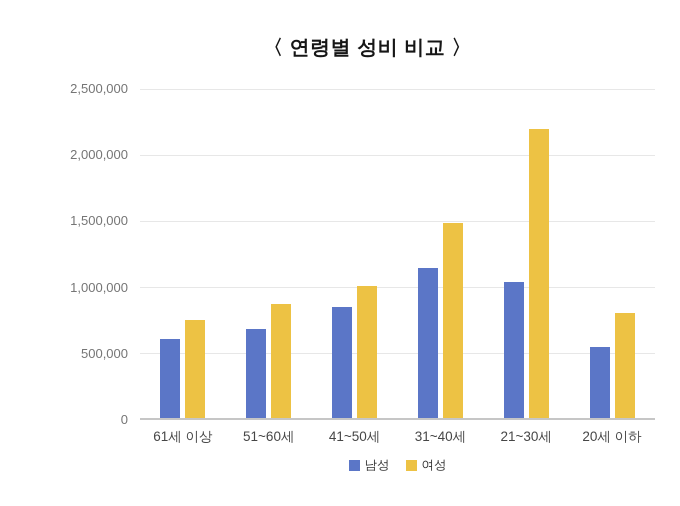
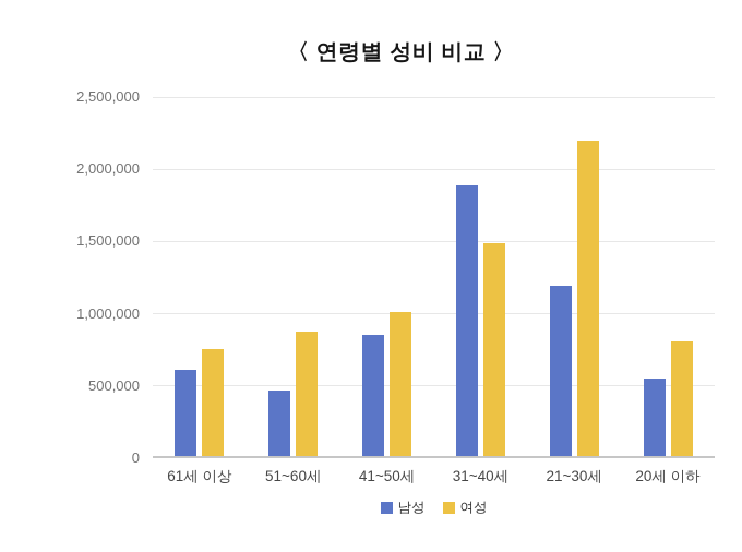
남성/51~60세: 670000 -> 450000
남성/31~40세: 1130000 -> 1870000
남성/21~30세: 1030000 -> 1180000
